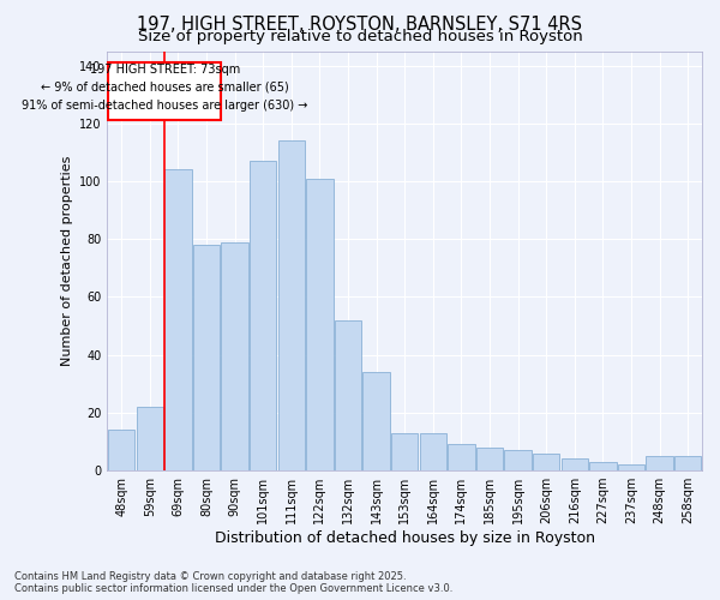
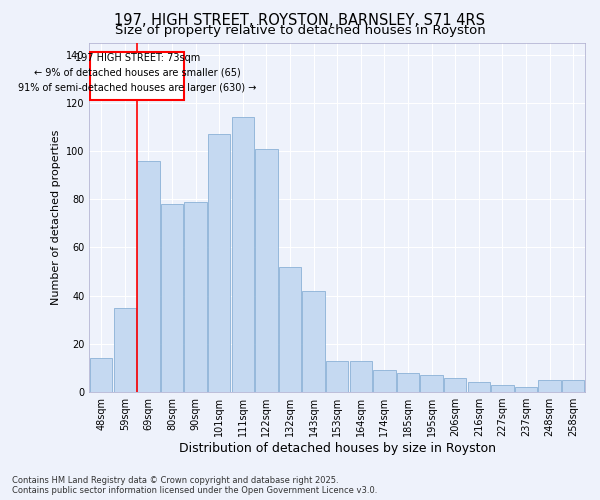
59sqm: 22 -> 35
69sqm: 104 -> 96
143sqm: 34 -> 42
